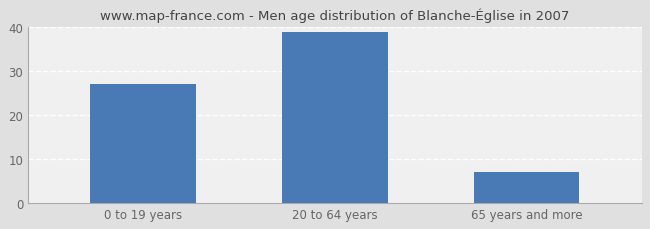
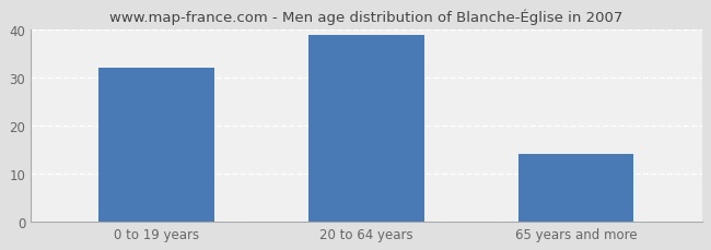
0 to 19 years: 27 -> 32
65 years and more: 7 -> 14
